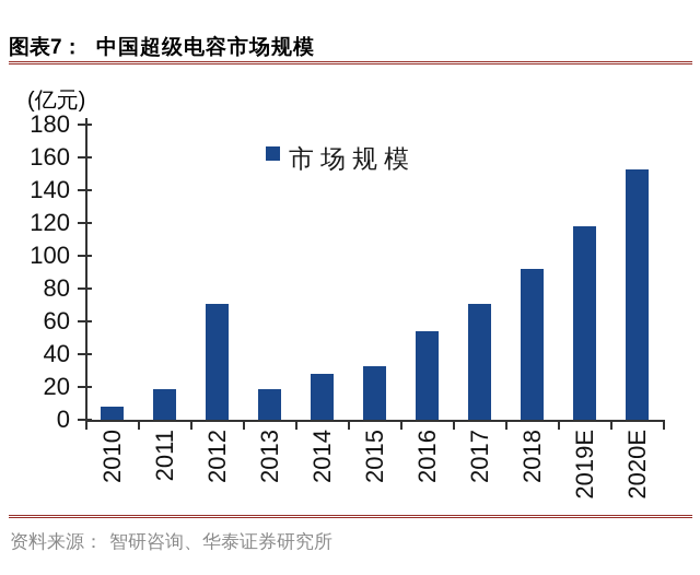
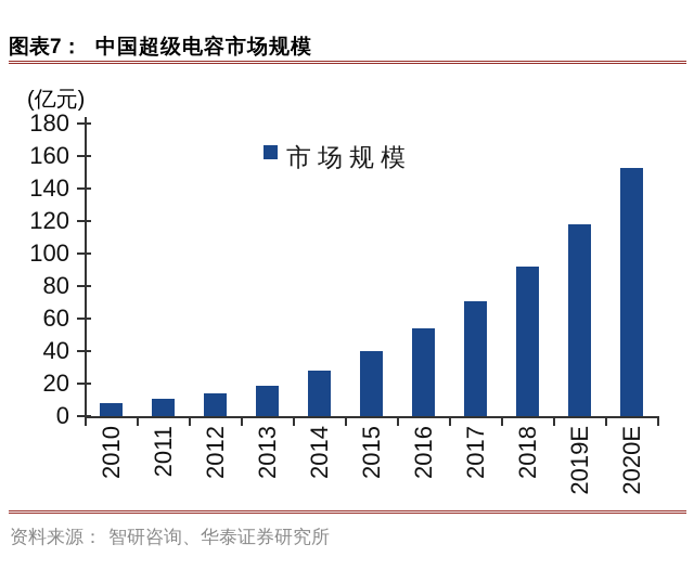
2011: 19 -> 11
2012: 71 -> 14
2015: 33 -> 40
